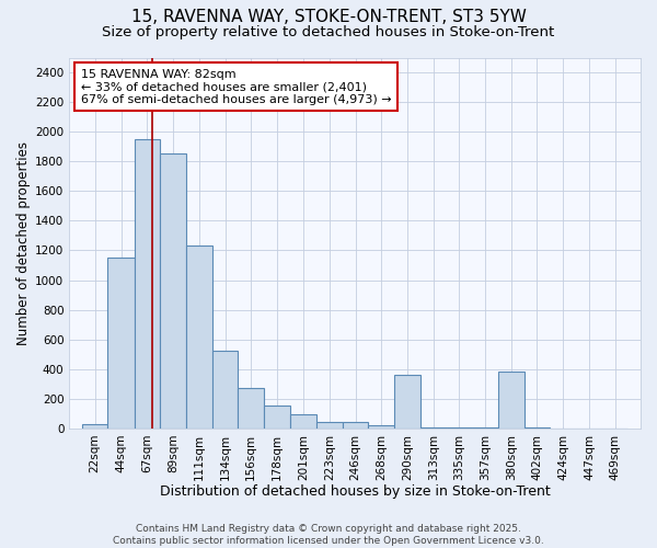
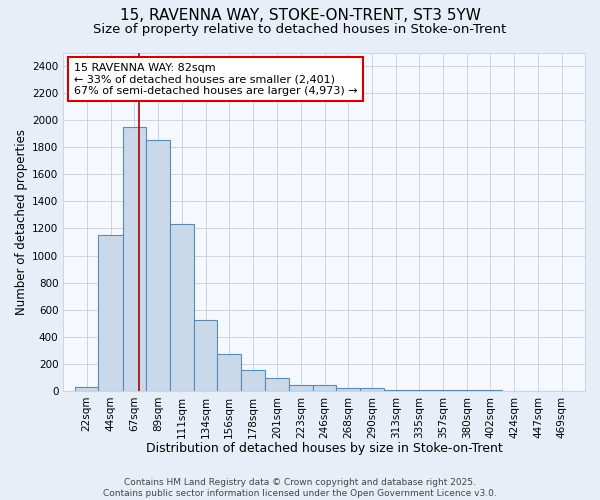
290sqm: 360 -> 20
380sqm: 380 -> 0
